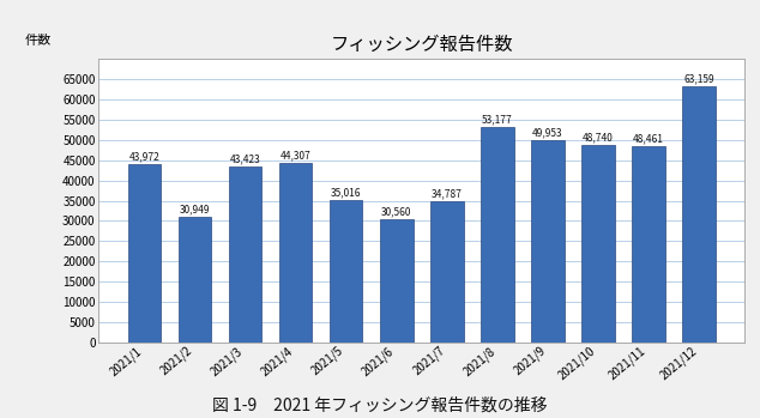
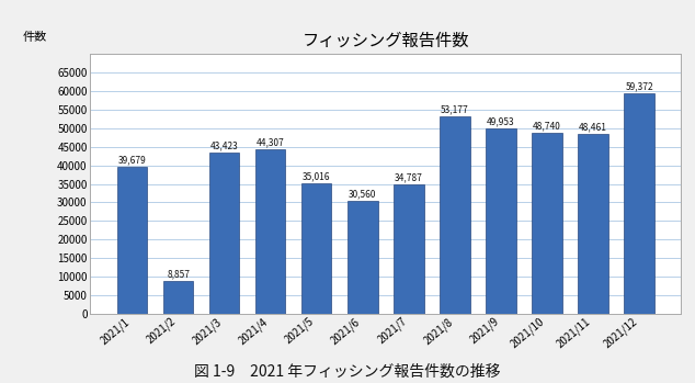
2021/1: 43,972 -> 39,679
2021/2: 30,949 -> 8,857
2021/12: 63,159 -> 59,372
